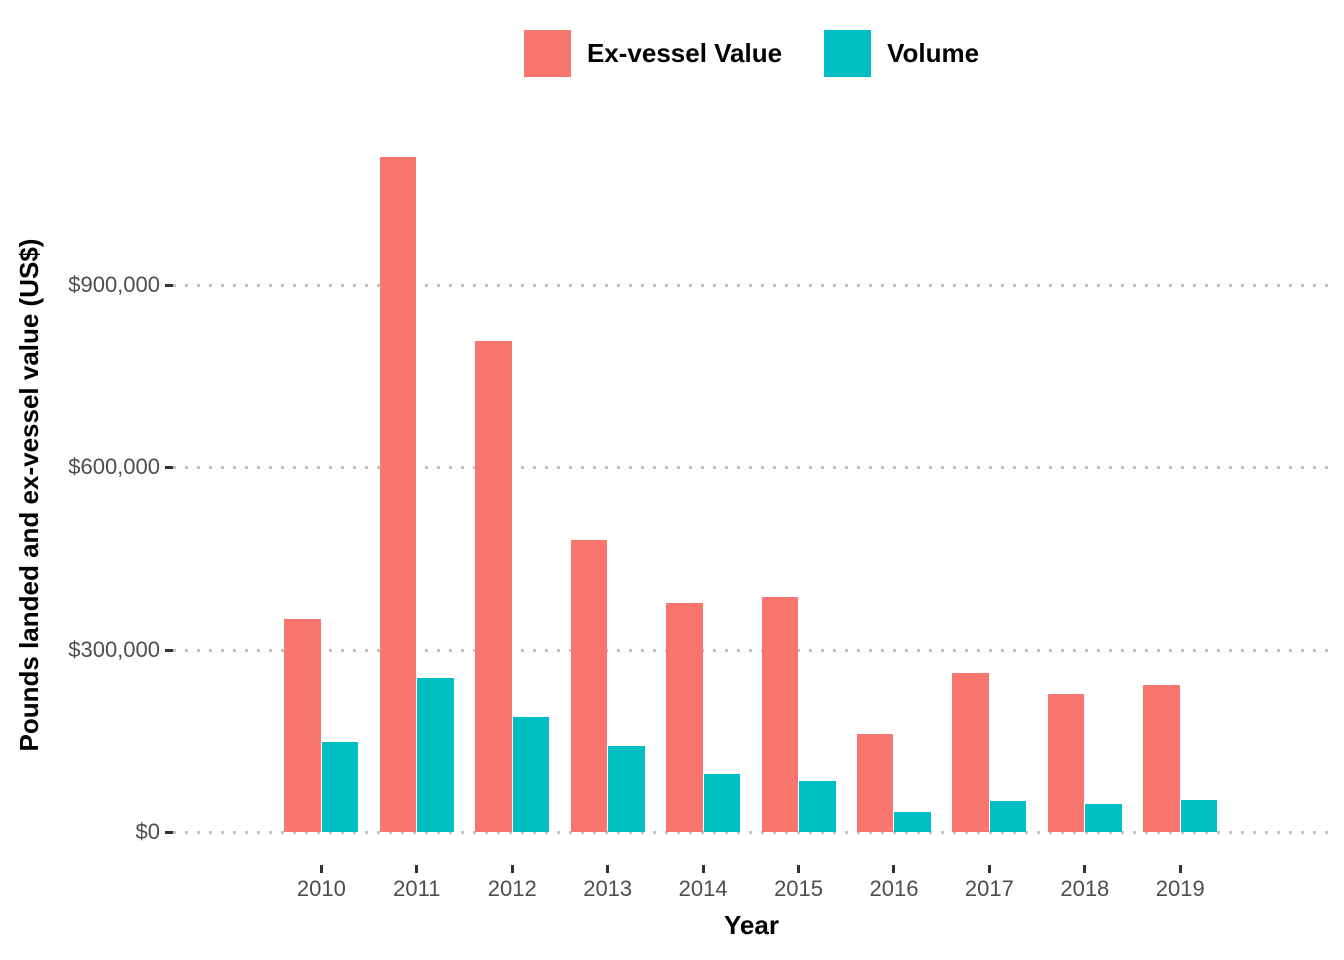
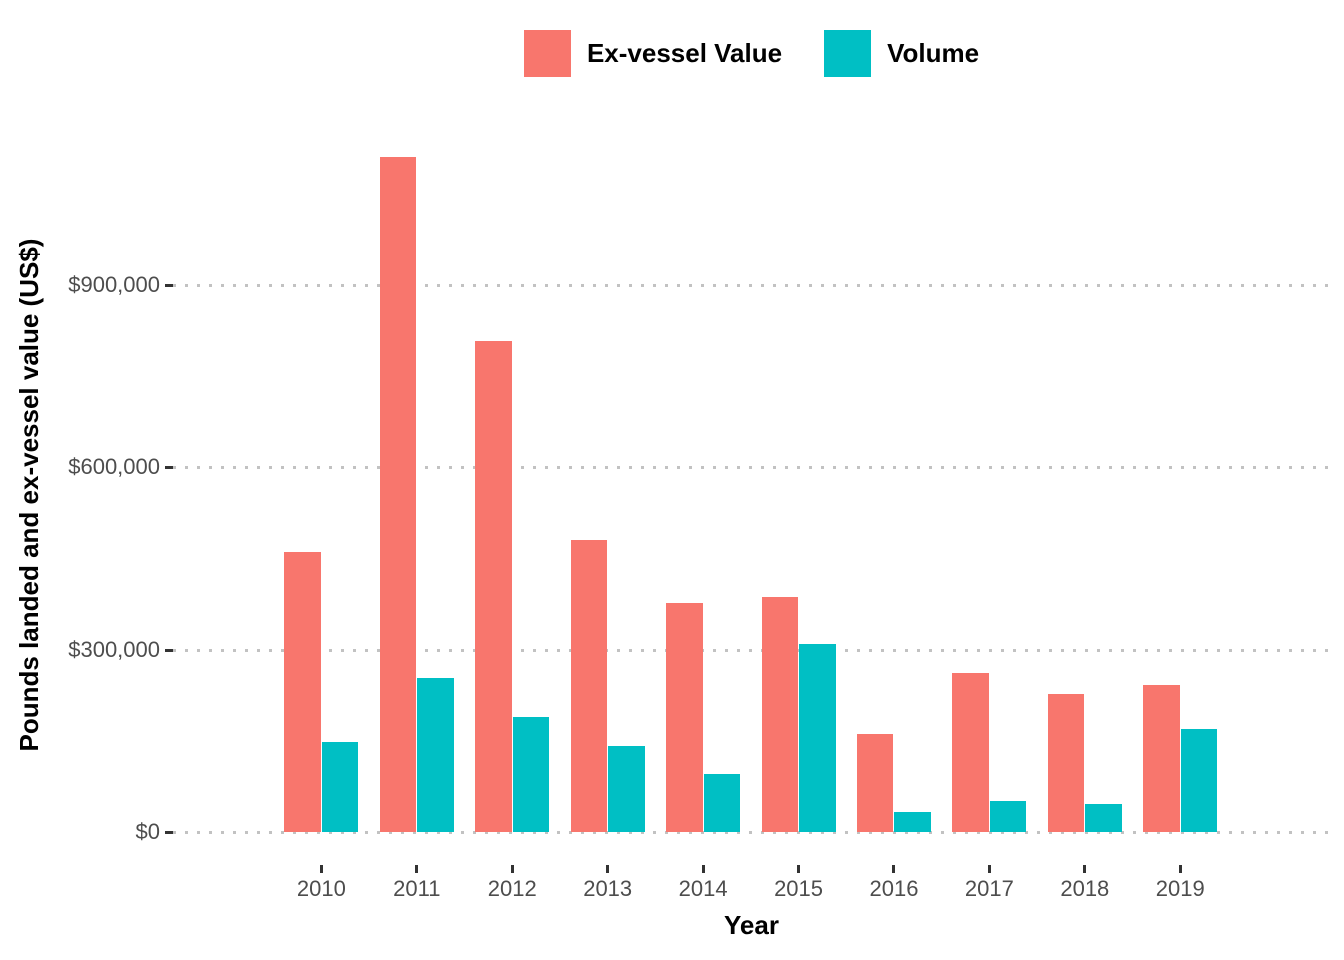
Ex-vessel Value/2010: $350000 -> $460000
Volume/2015: $80000 -> $310000
Volume/2019: $50000 -> $170000
